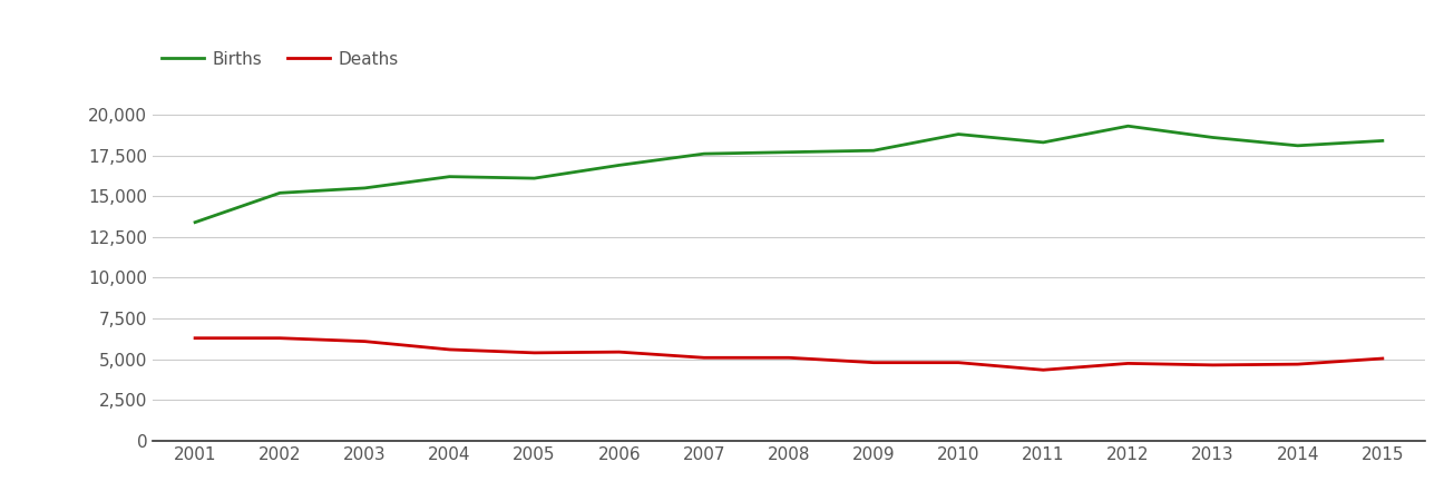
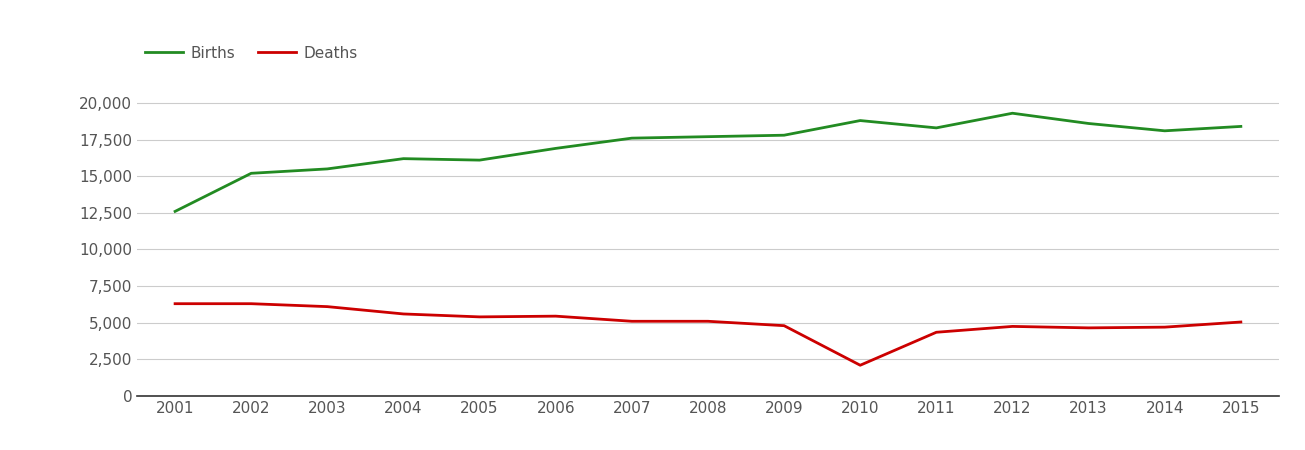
Births/2001: 13,400 -> 12,600
Deaths/2010: 4,800 -> 2,100
